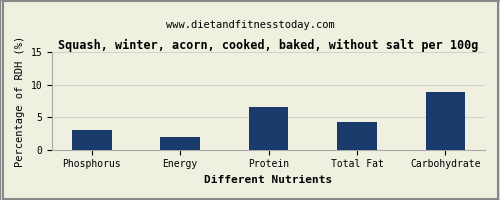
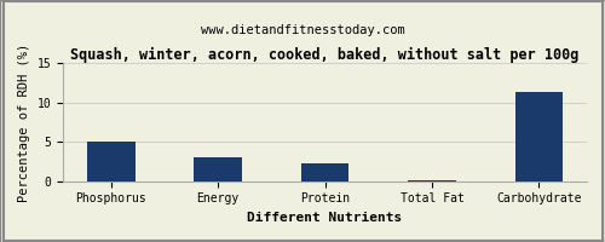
Phosphorus: 3.0 -> 5.0
Energy: 2.0 -> 3.0
Protein: 6.6 -> 2.2
Total Fat: 4.2 -> 0.1
Carbohydrate: 8.8 -> 11.3
